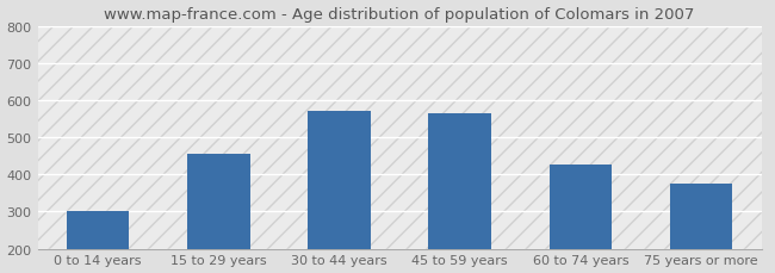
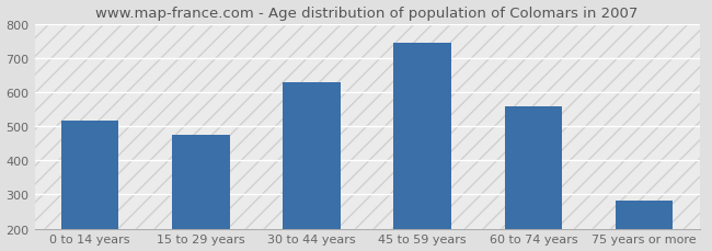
0 to 14 years: 300 -> 517
15 to 29 years: 455 -> 475
30 to 44 years: 570 -> 628
45 to 59 years: 565 -> 745
60 to 74 years: 425 -> 558
75 years or more: 375 -> 283
